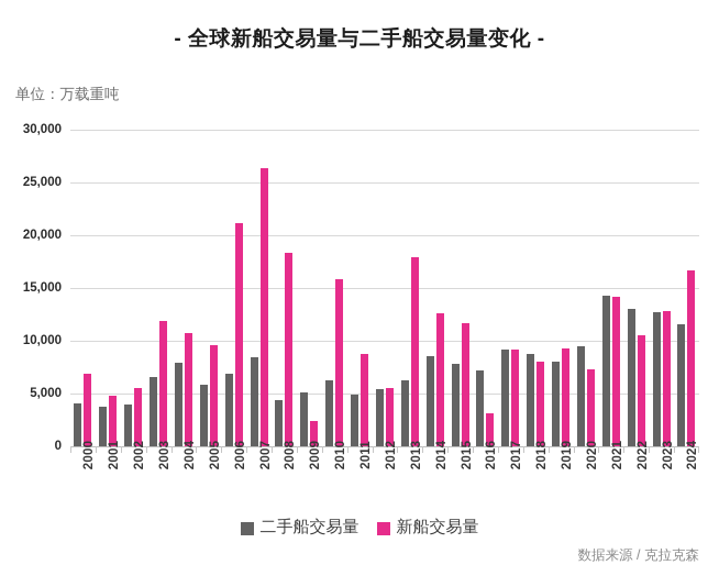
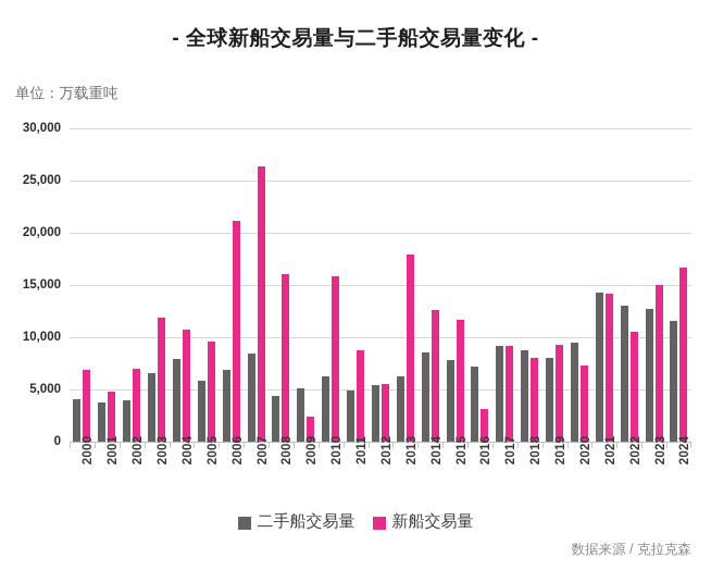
新船交易量/2002: 6000 -> 7000
新船交易量/2008: 18000 -> 16000
新船交易量/2023: 13000 -> 15000
